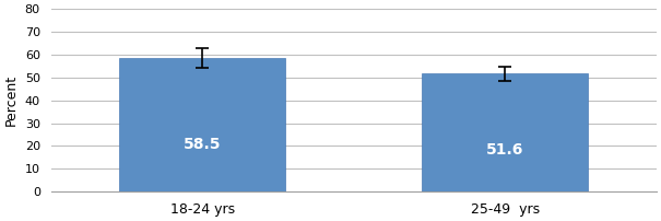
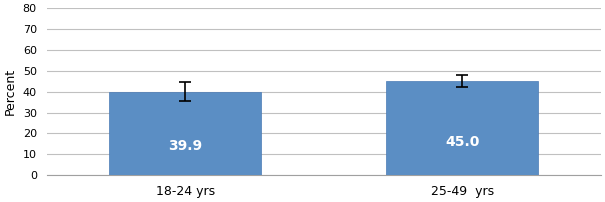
18-24 yrs: 58.5 -> 39.9
25-49 yrs: 51.6 -> 45.0
